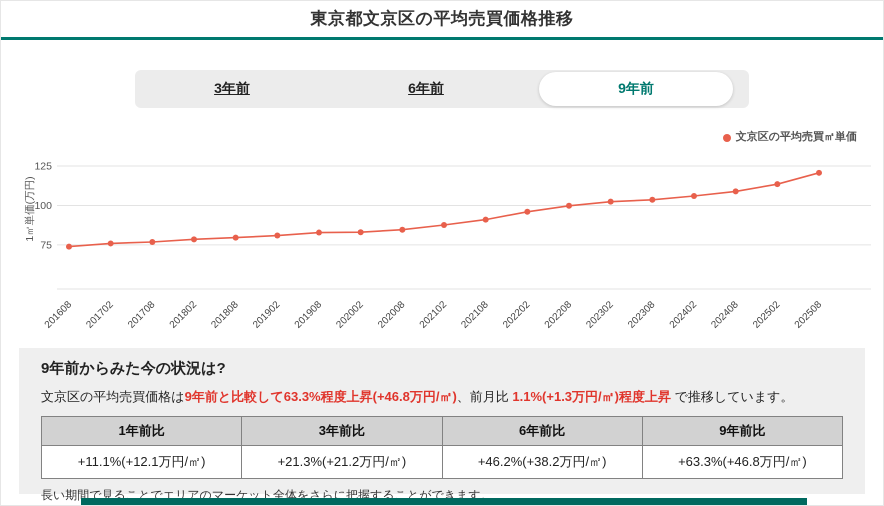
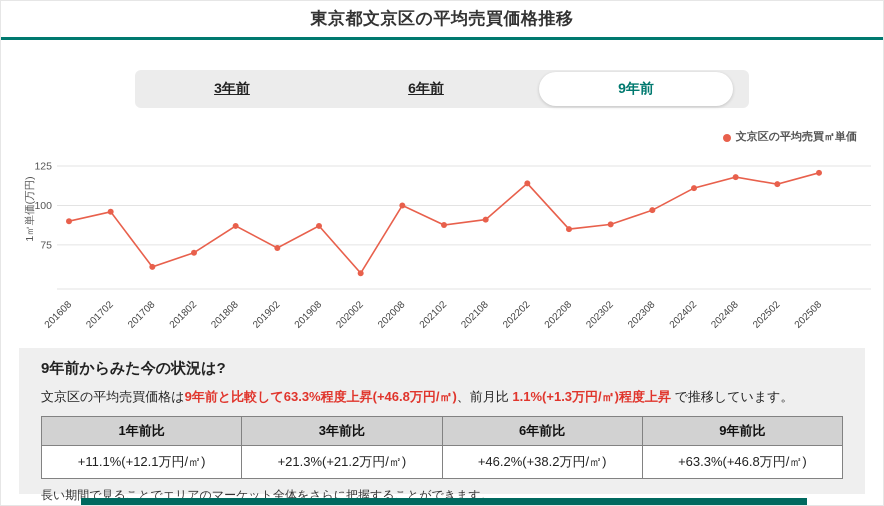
201608: 74 -> 90
201702: 76 -> 96
201708: 77 -> 61
201802: 78 -> 70
201808: 80 -> 87
201902: 81 -> 73
201908: 83 -> 87
202002: 83 -> 57
202008: 85 -> 100
202202: 96 -> 114
202208: 100 -> 85
202302: 102 -> 88
202308: 104 -> 97
202402: 106 -> 111
202408: 109 -> 118
